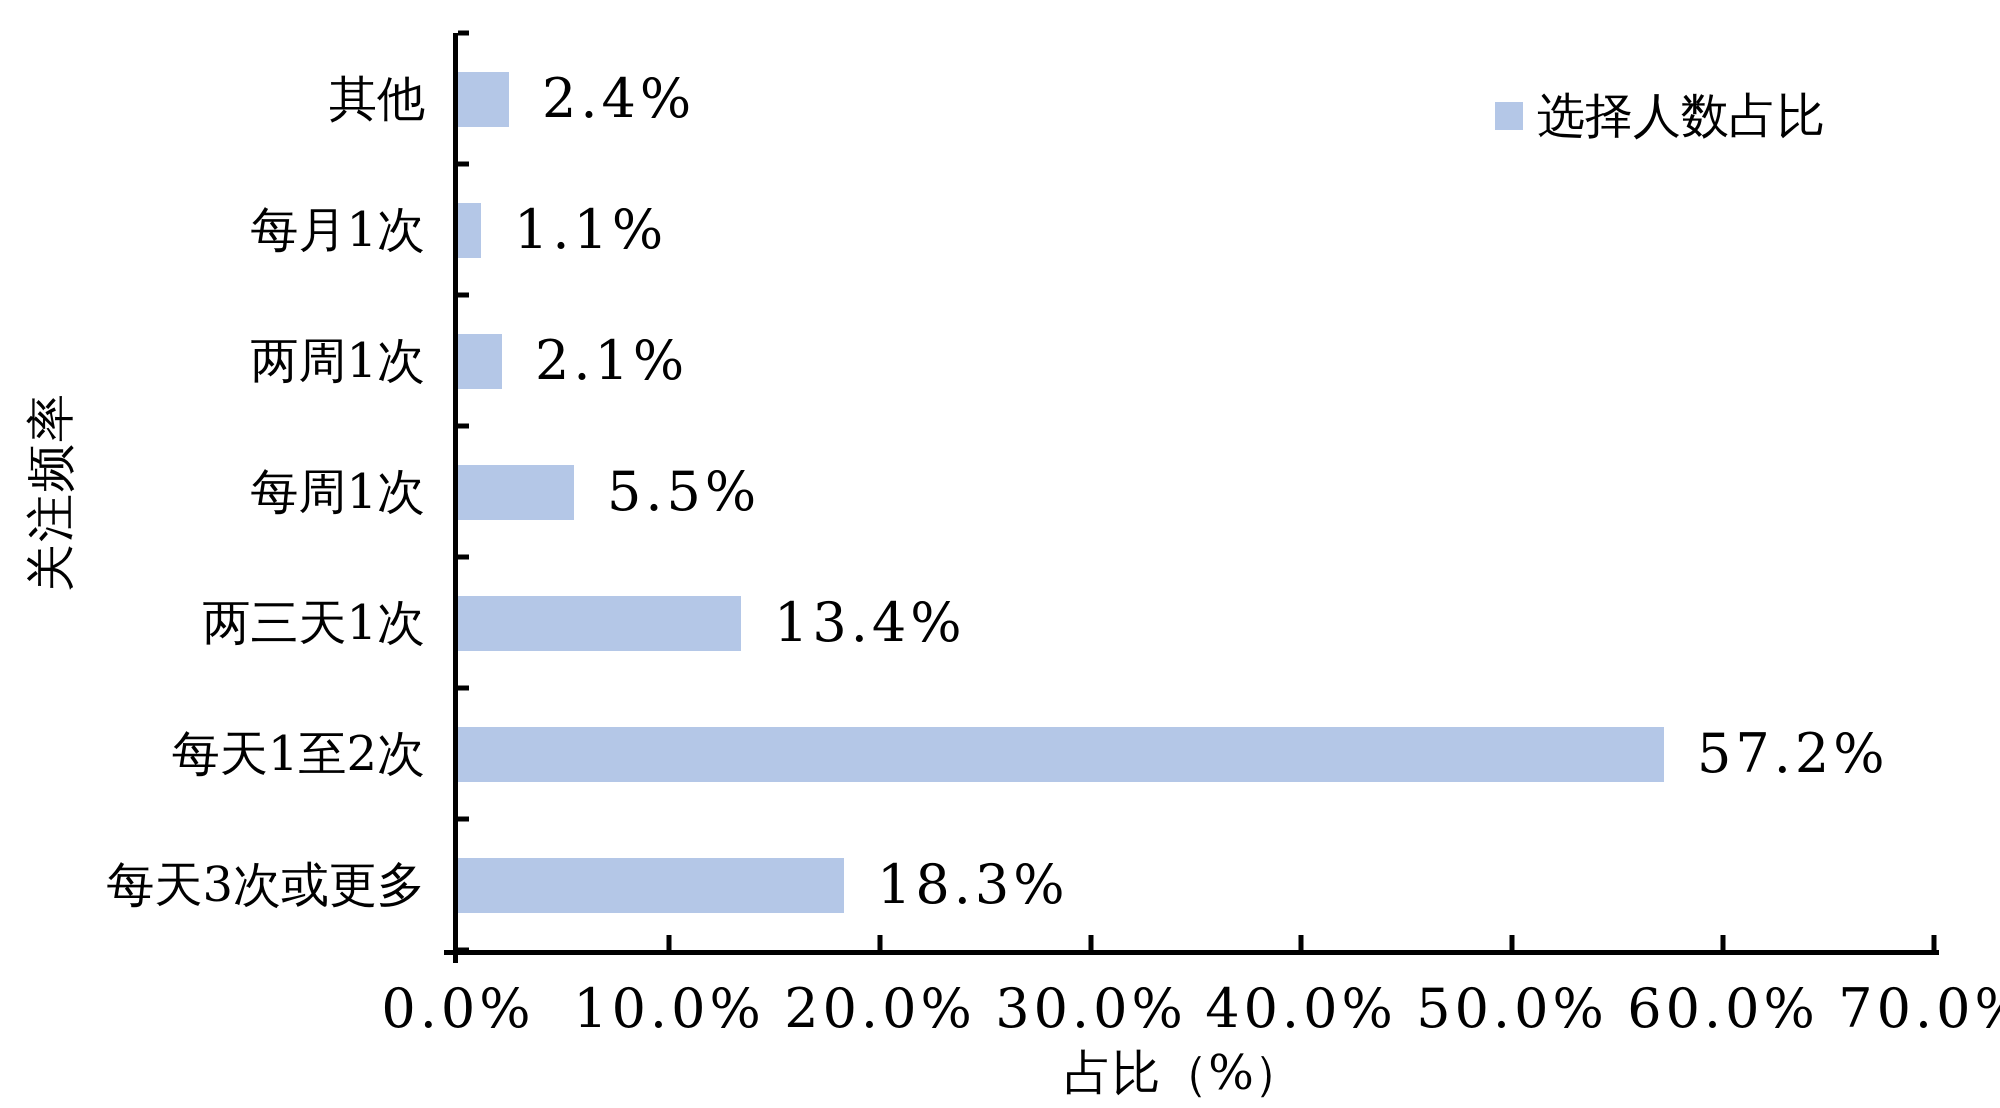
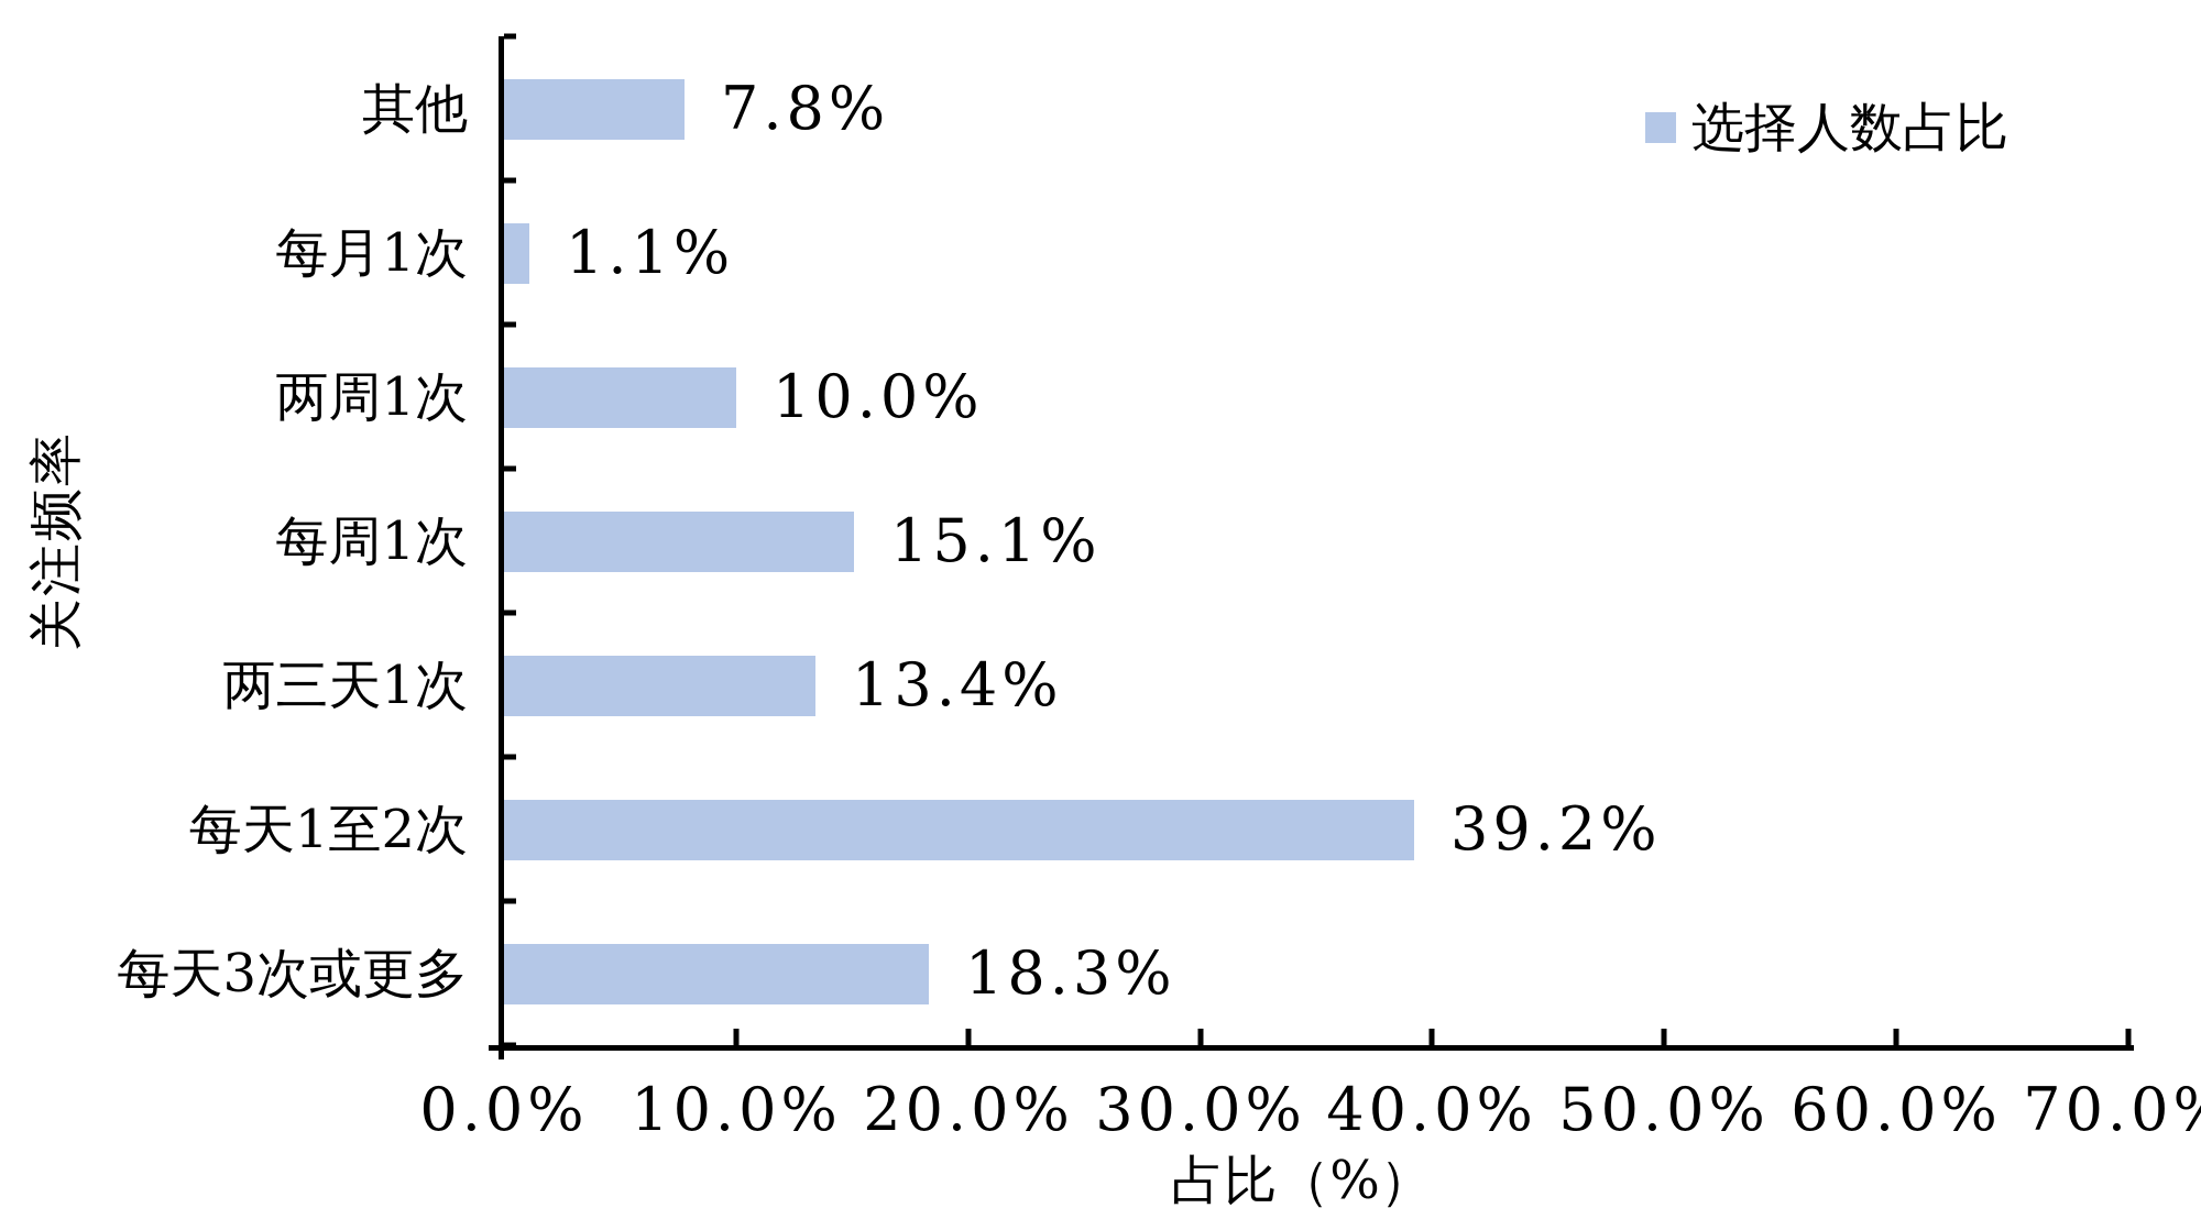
其他: 2.4% -> 7.8%
两周1次: 2.1% -> 10.0%
每周1次: 5.5% -> 15.1%
每天1至2次: 57.2% -> 39.2%
